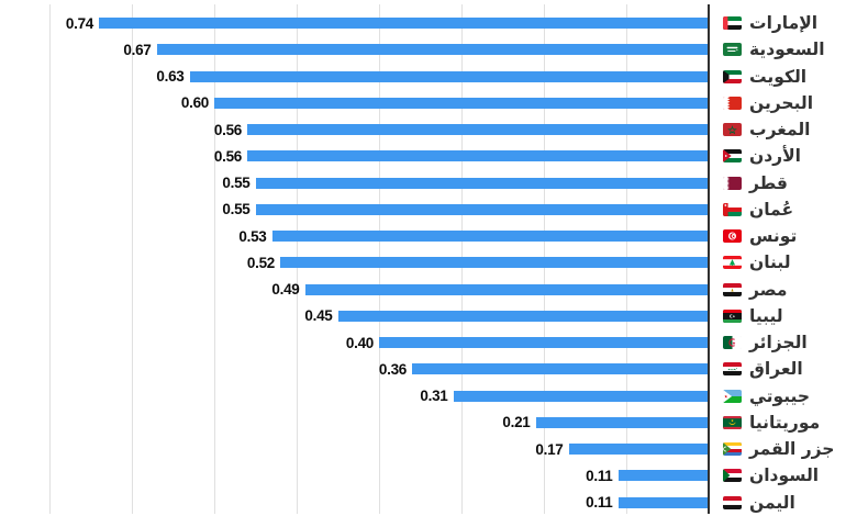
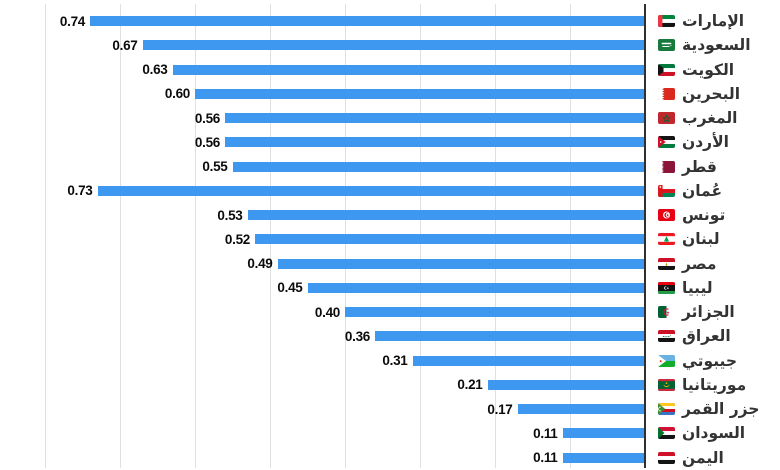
عُمان: 0.55 -> 0.73
